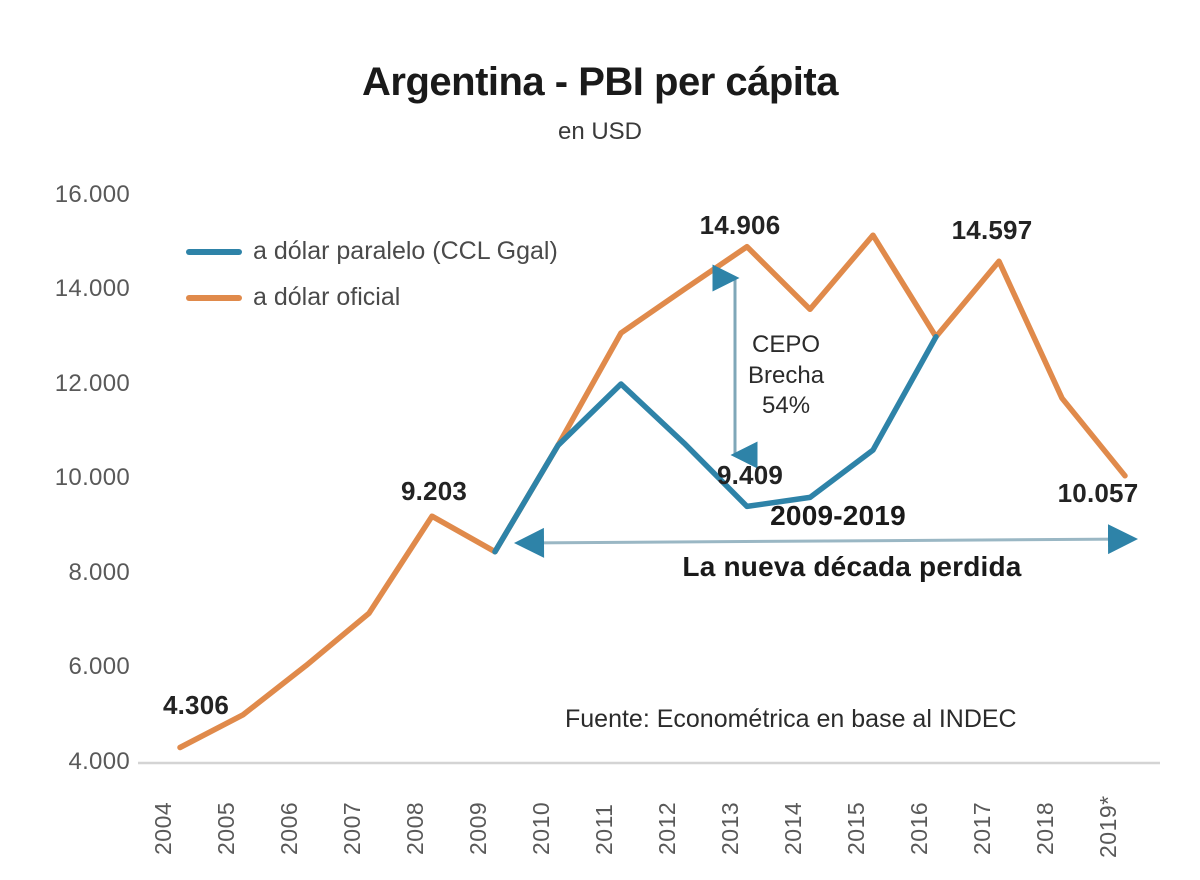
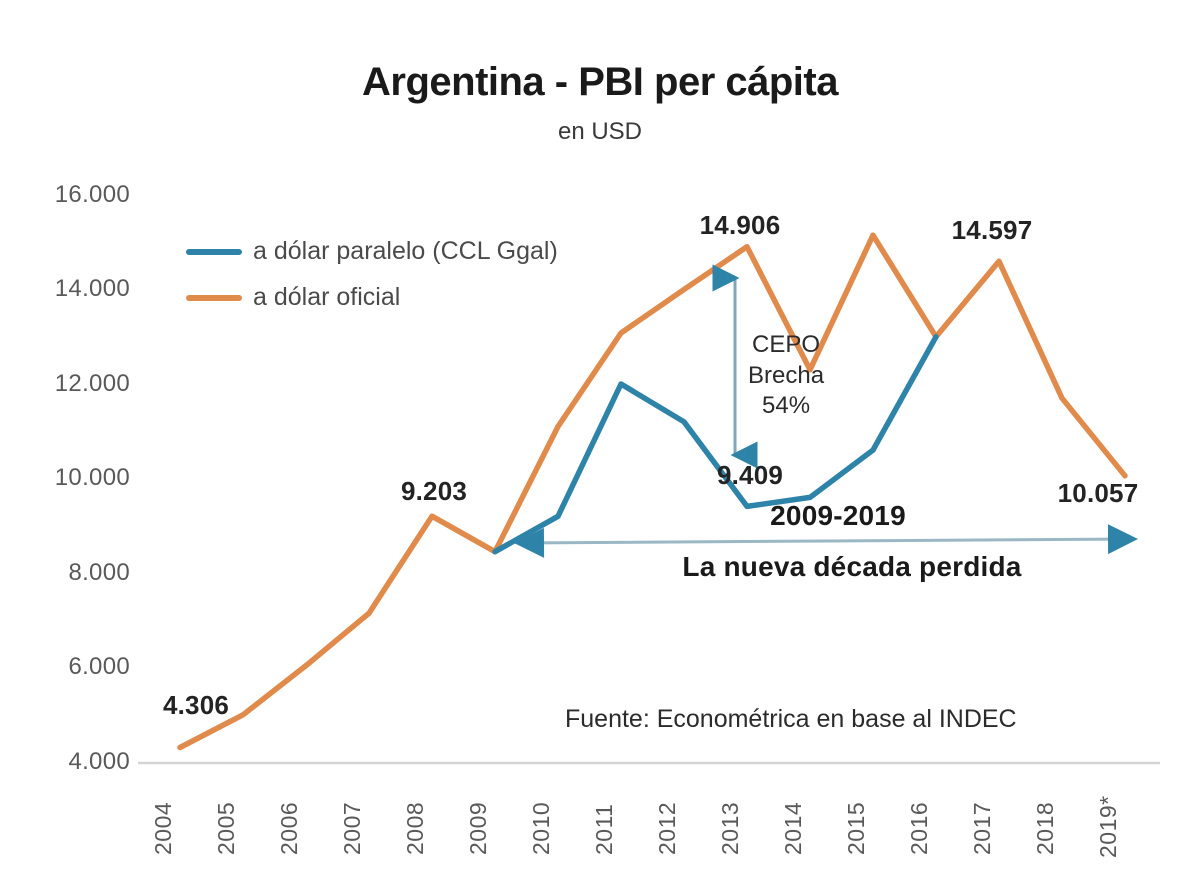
a dólar paralelo (CCL Ggal)/2010: 10700 -> 9200
a dólar oficial/2010: 10700 -> 11100
a dólar paralelo (CCL Ggal)/2012: 10800 -> 11200
a dólar oficial/2014: 13600 -> 12300
